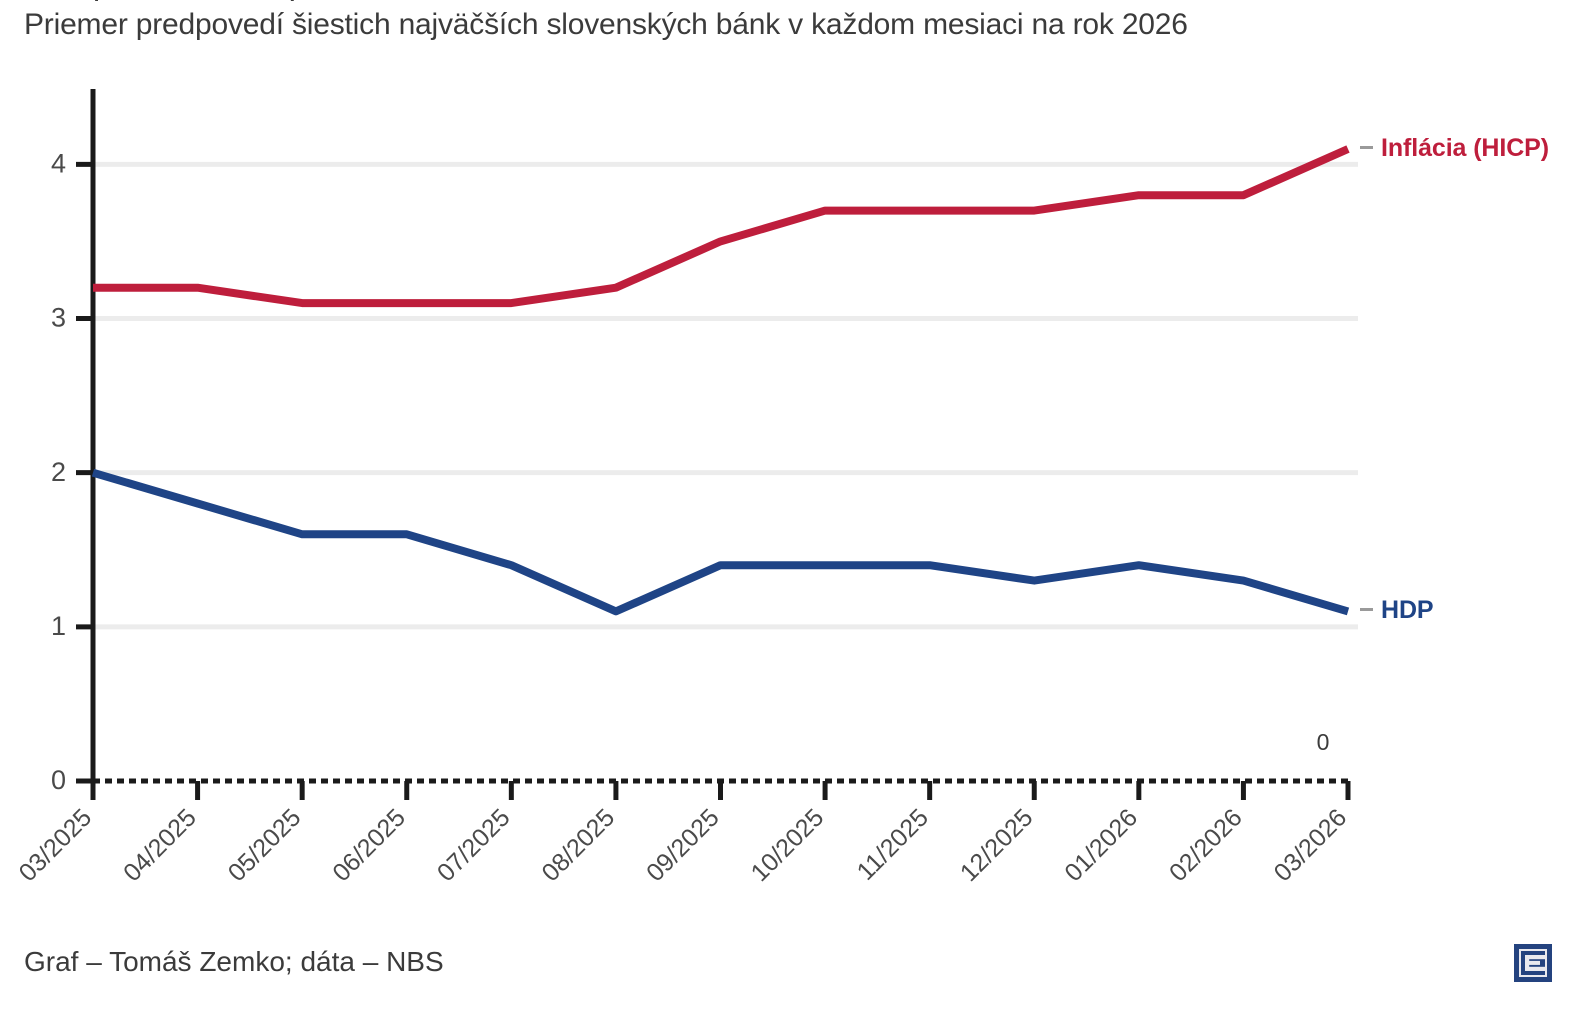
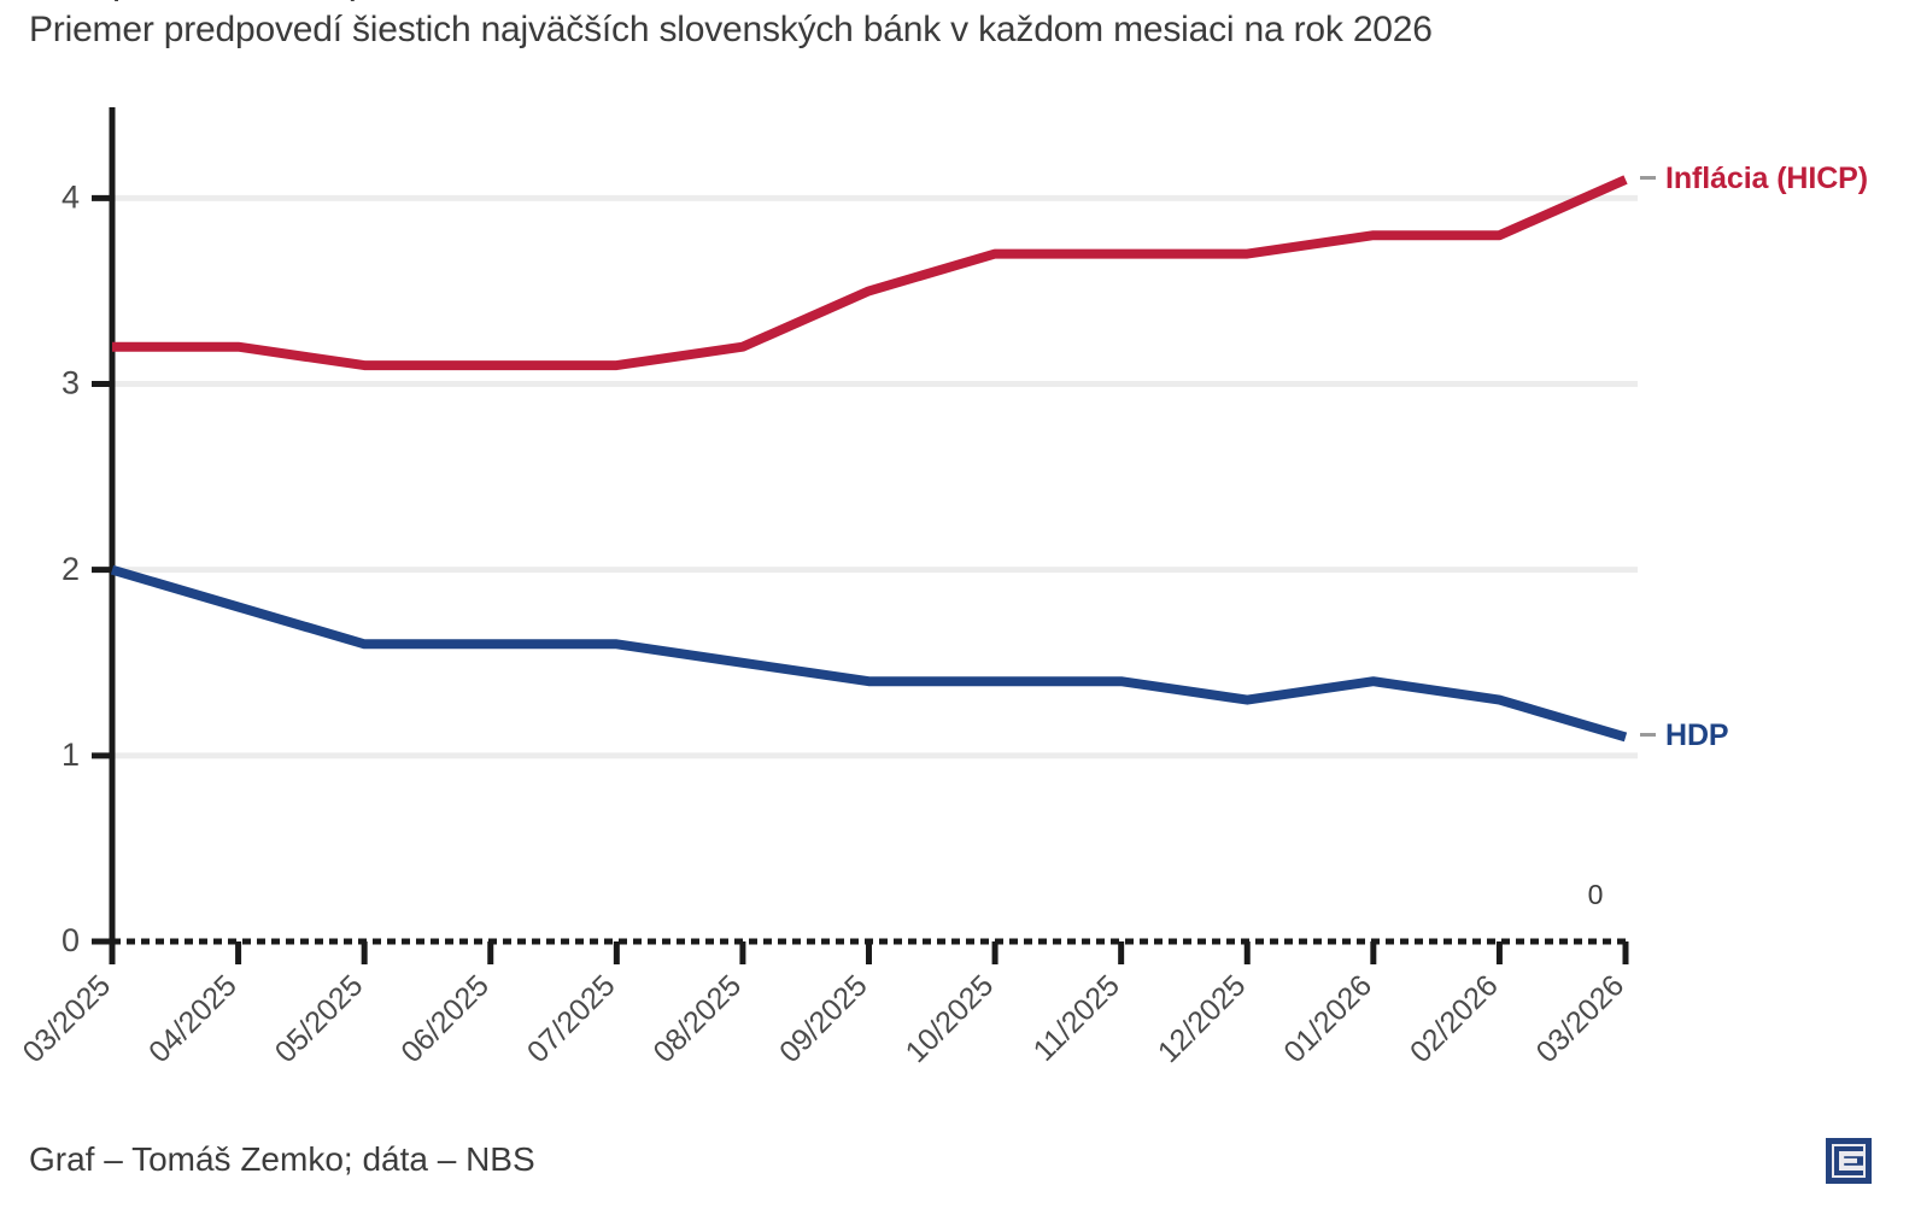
HDP/07/2025: 1.4 -> 1.6
HDP/08/2025: 1.1 -> 1.5
